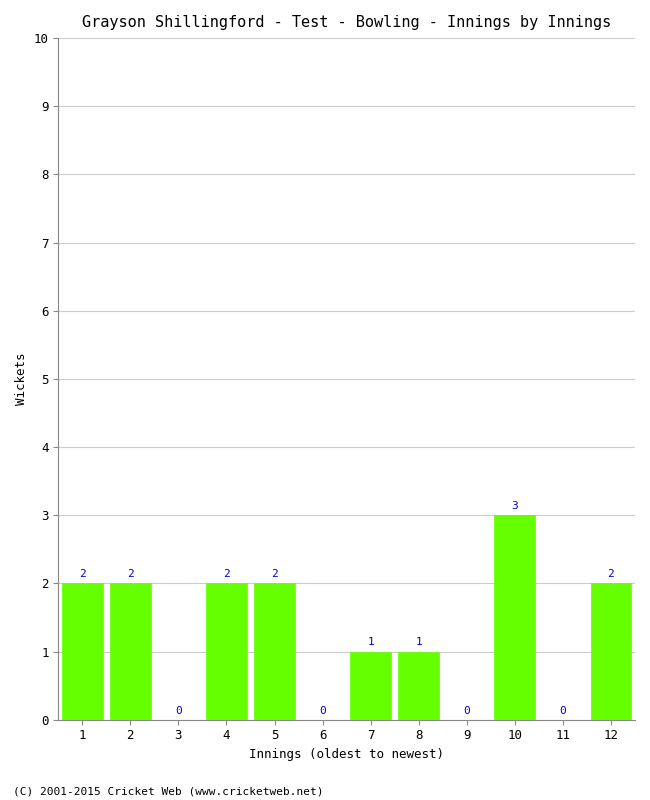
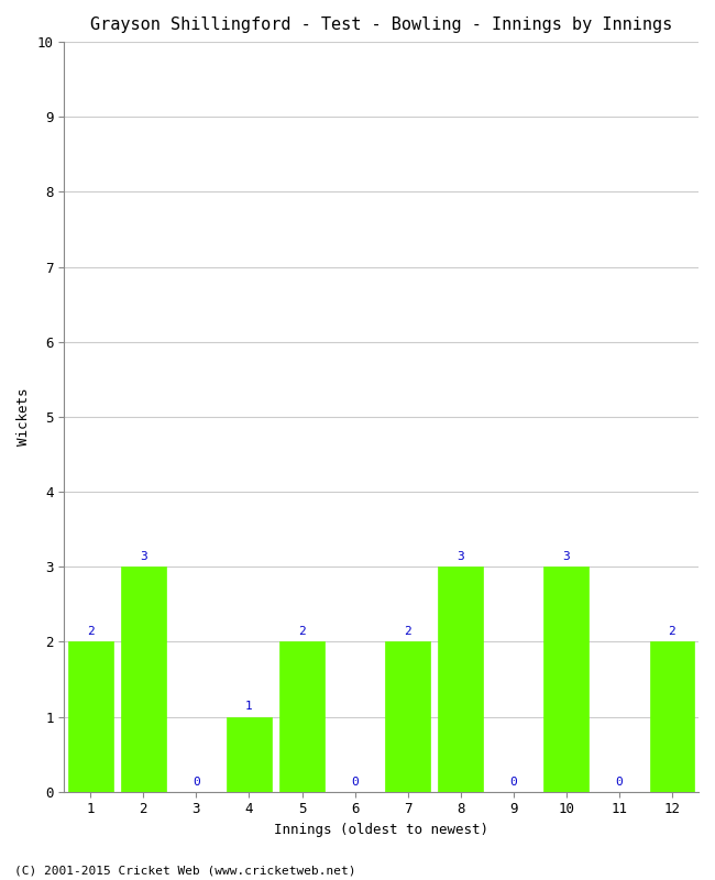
2: 2 -> 3
4: 2 -> 1
7: 1 -> 2
8: 1 -> 3
